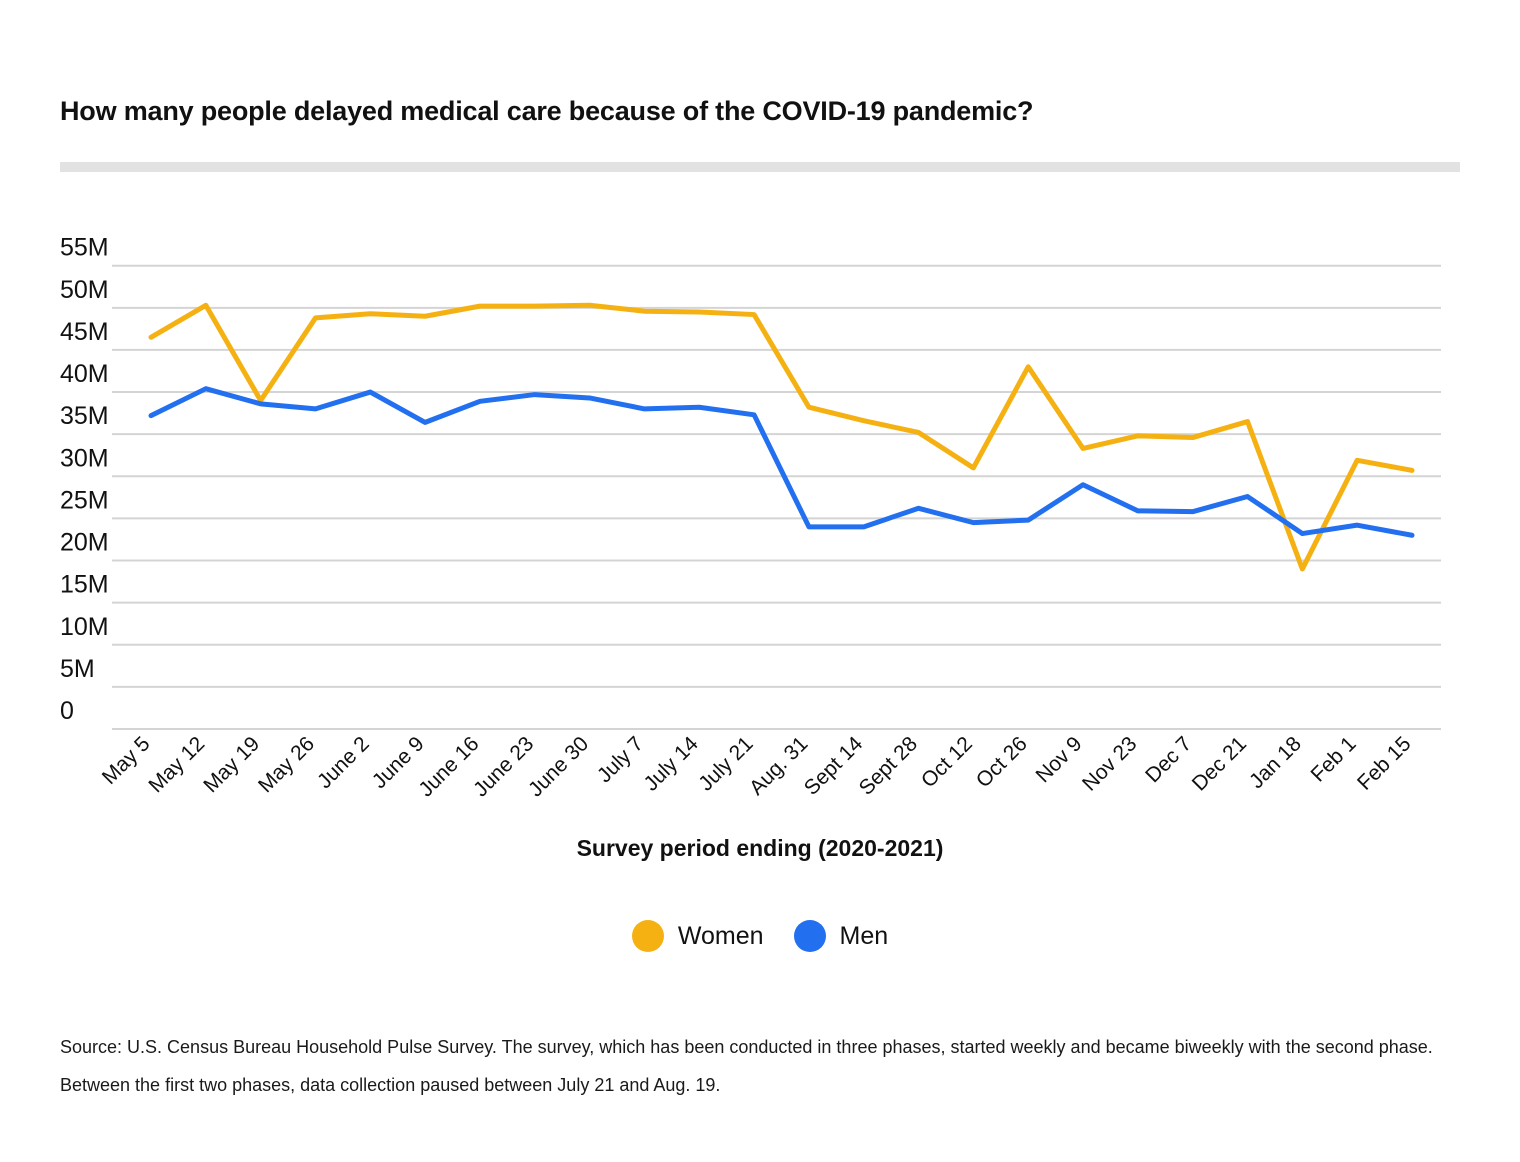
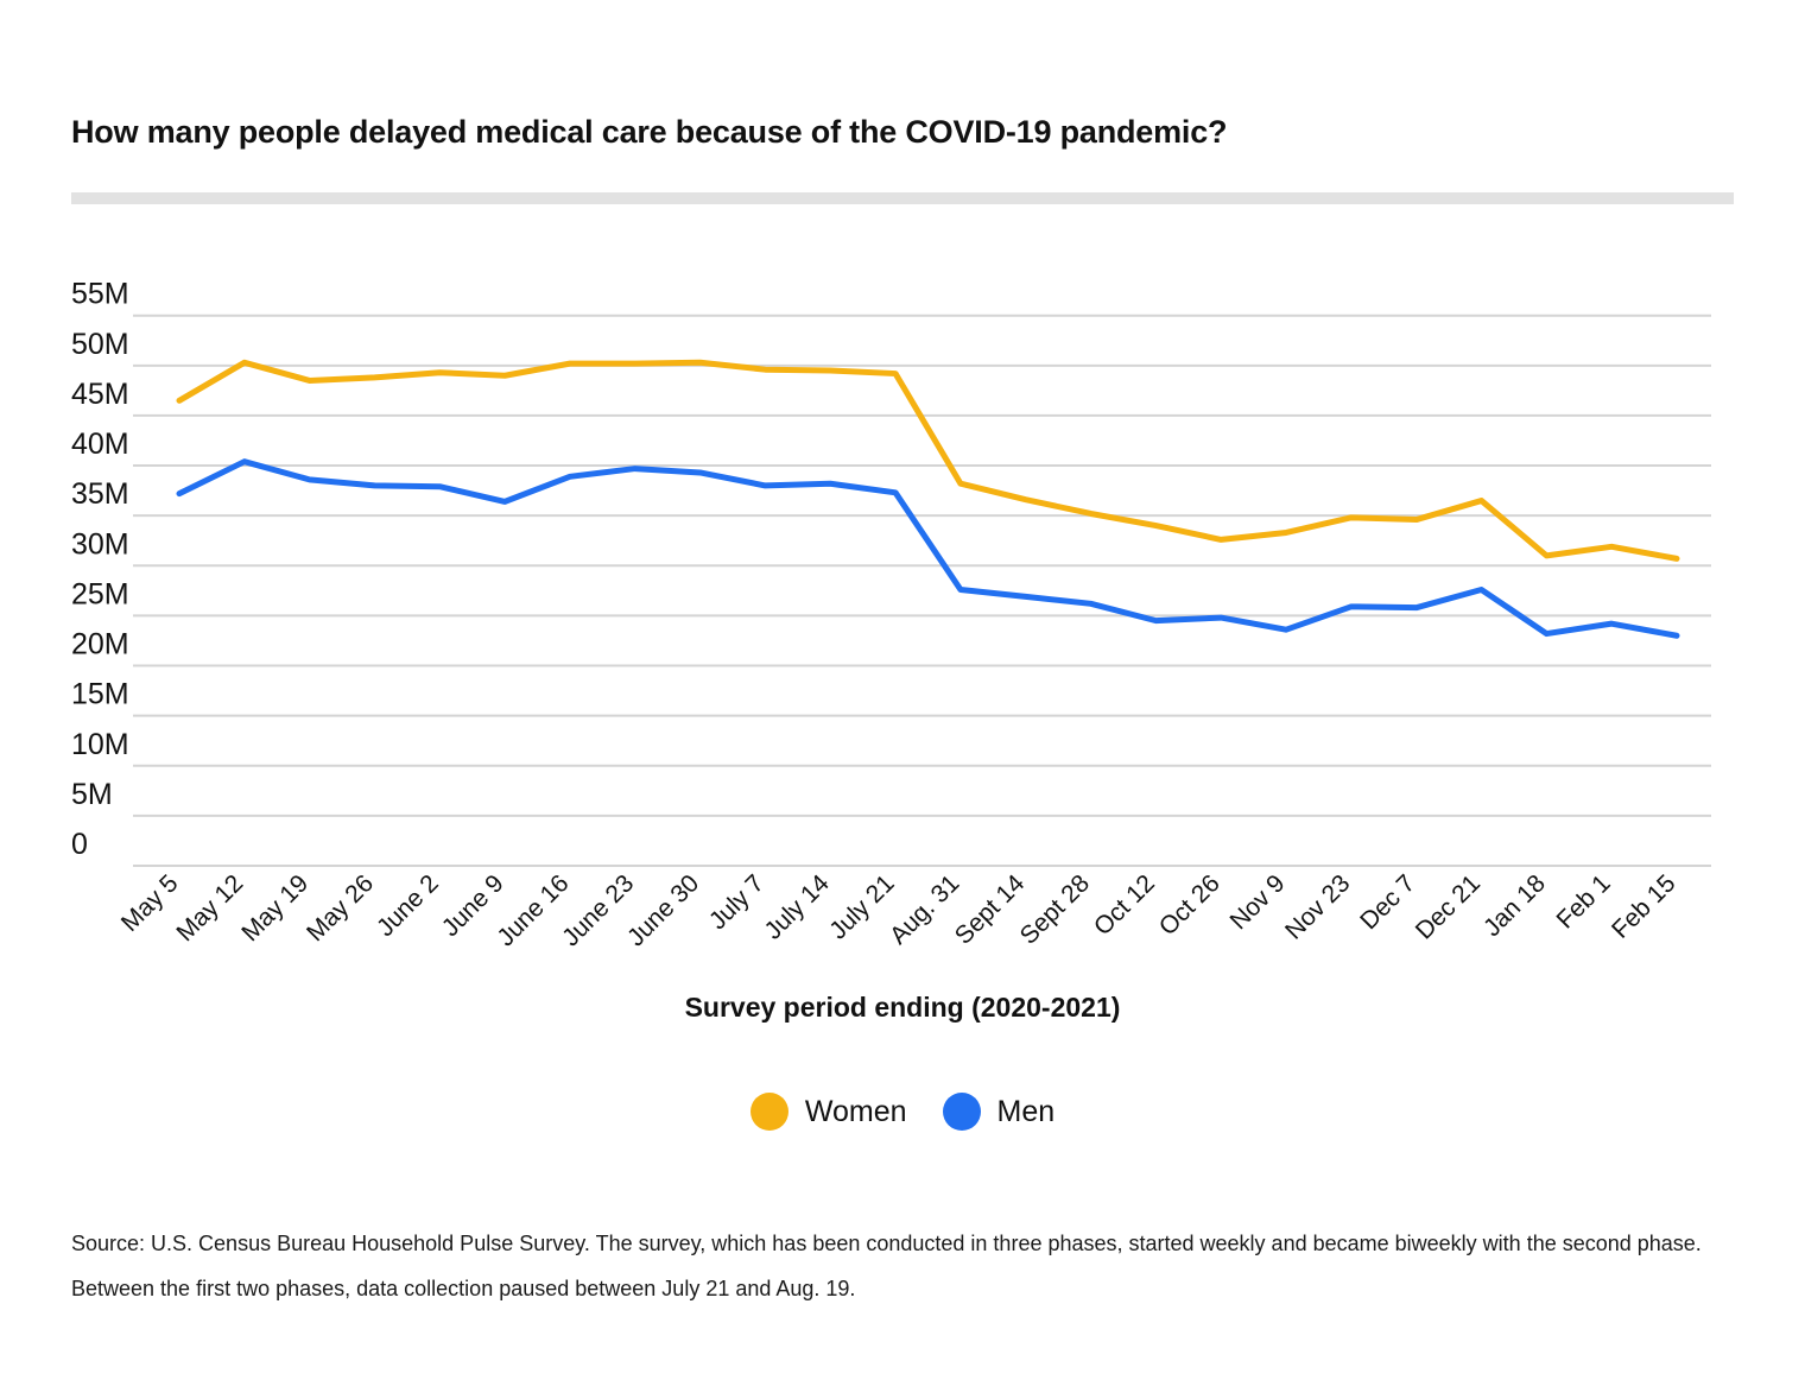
Women/May 19: 39M -> 48M
Men/June 2: 40M -> 38M
Men/Aug. 31: 24M -> 28M
Men/Sept 14: 24M -> 27M
Women/Oct 12: 31M -> 34M
Women/Oct 26: 43M -> 33M
Men/Nov 9: 29M -> 24M
Women/Jan 18: 19M -> 31M
